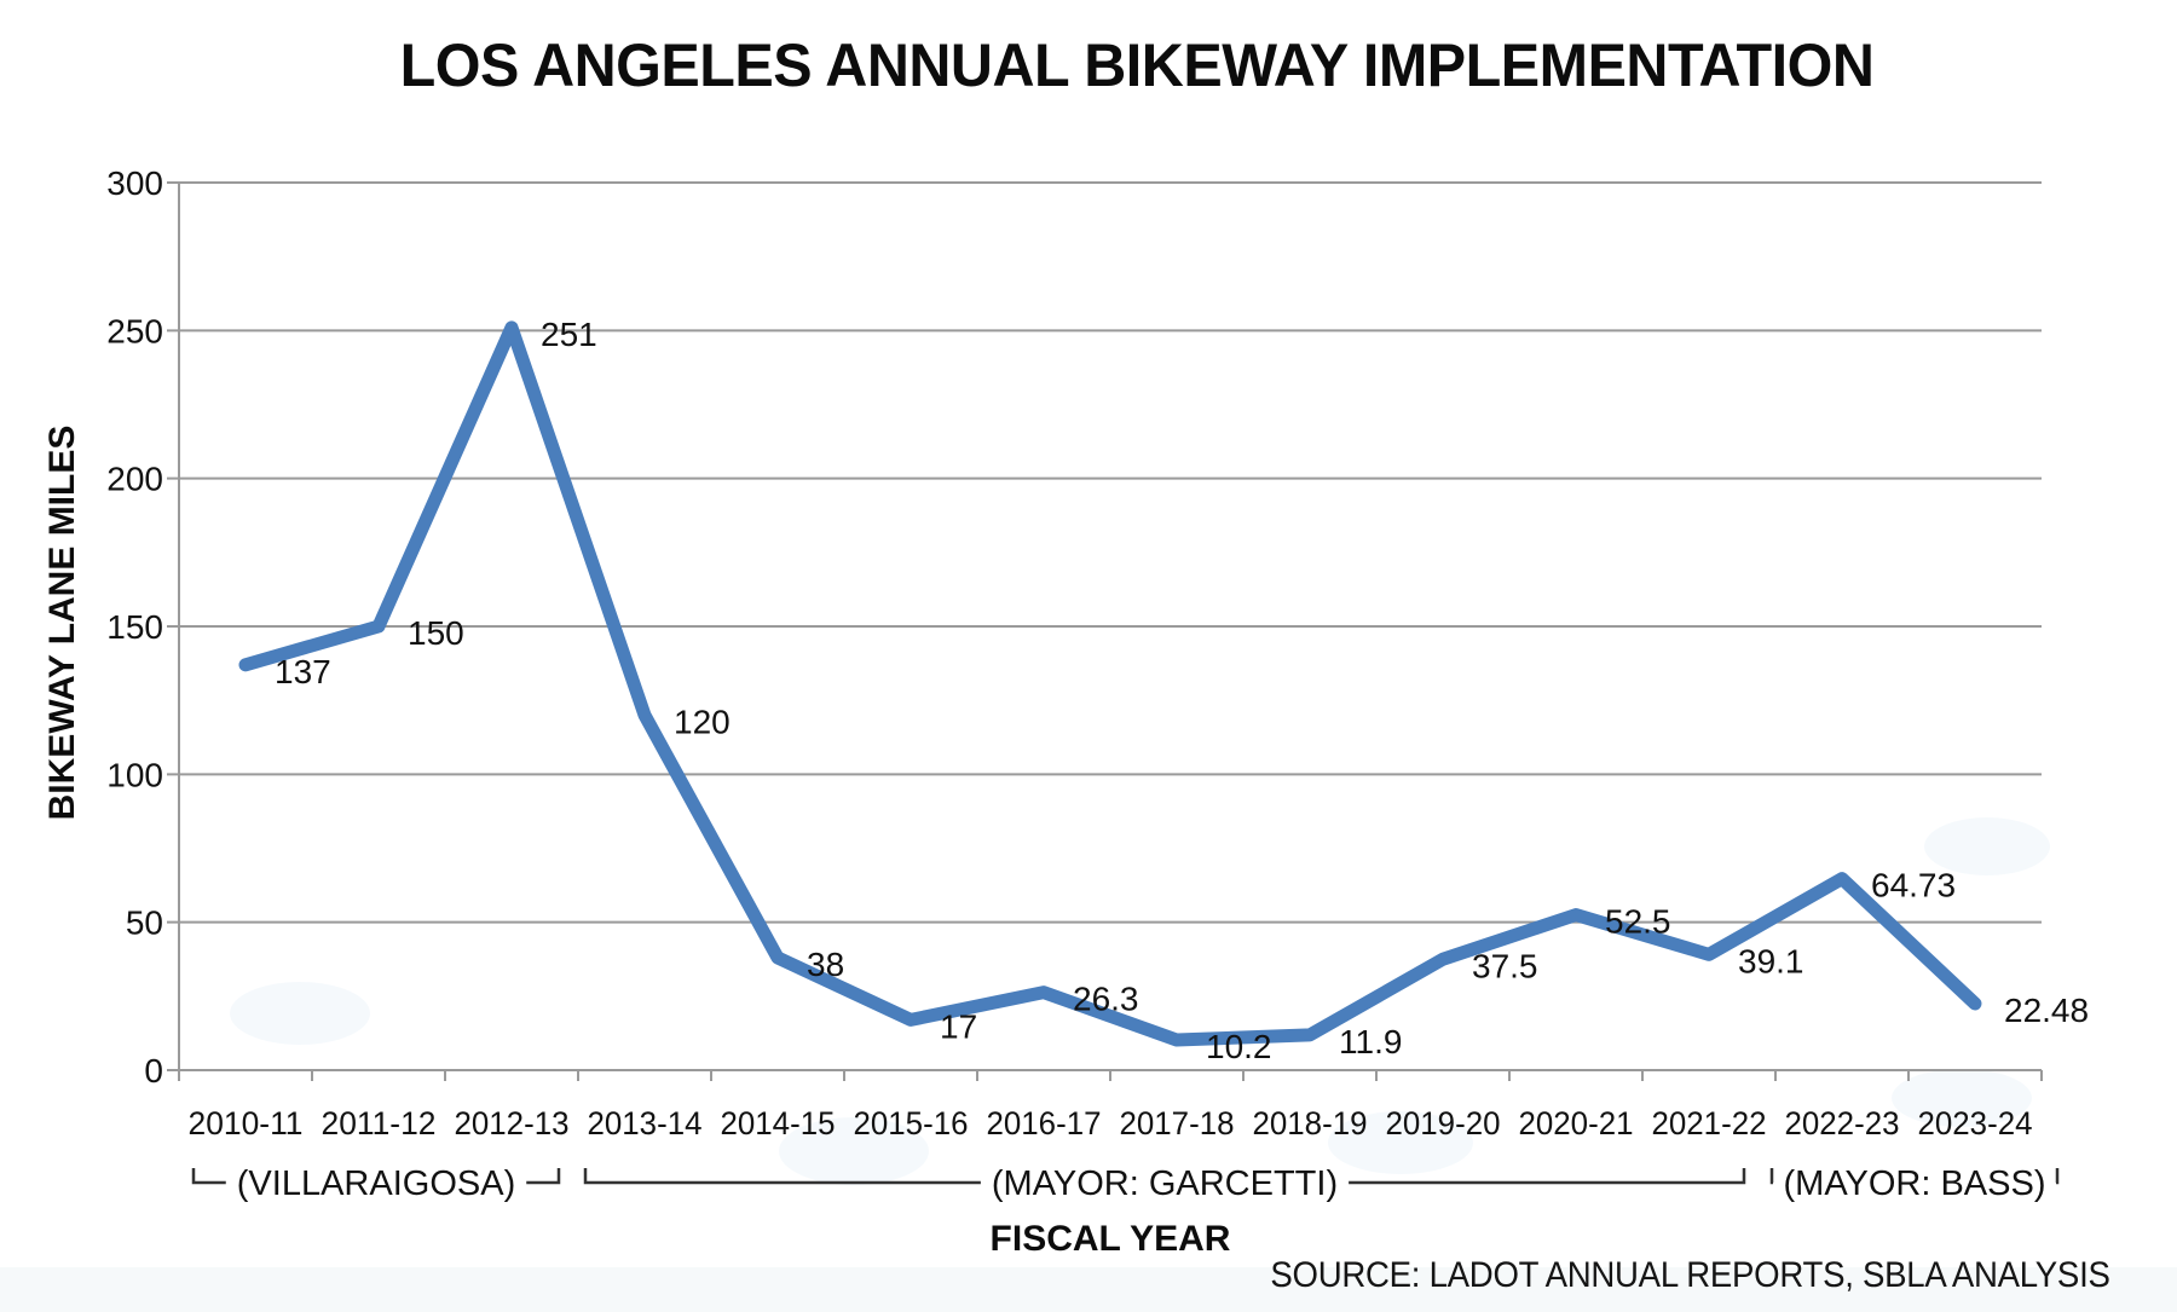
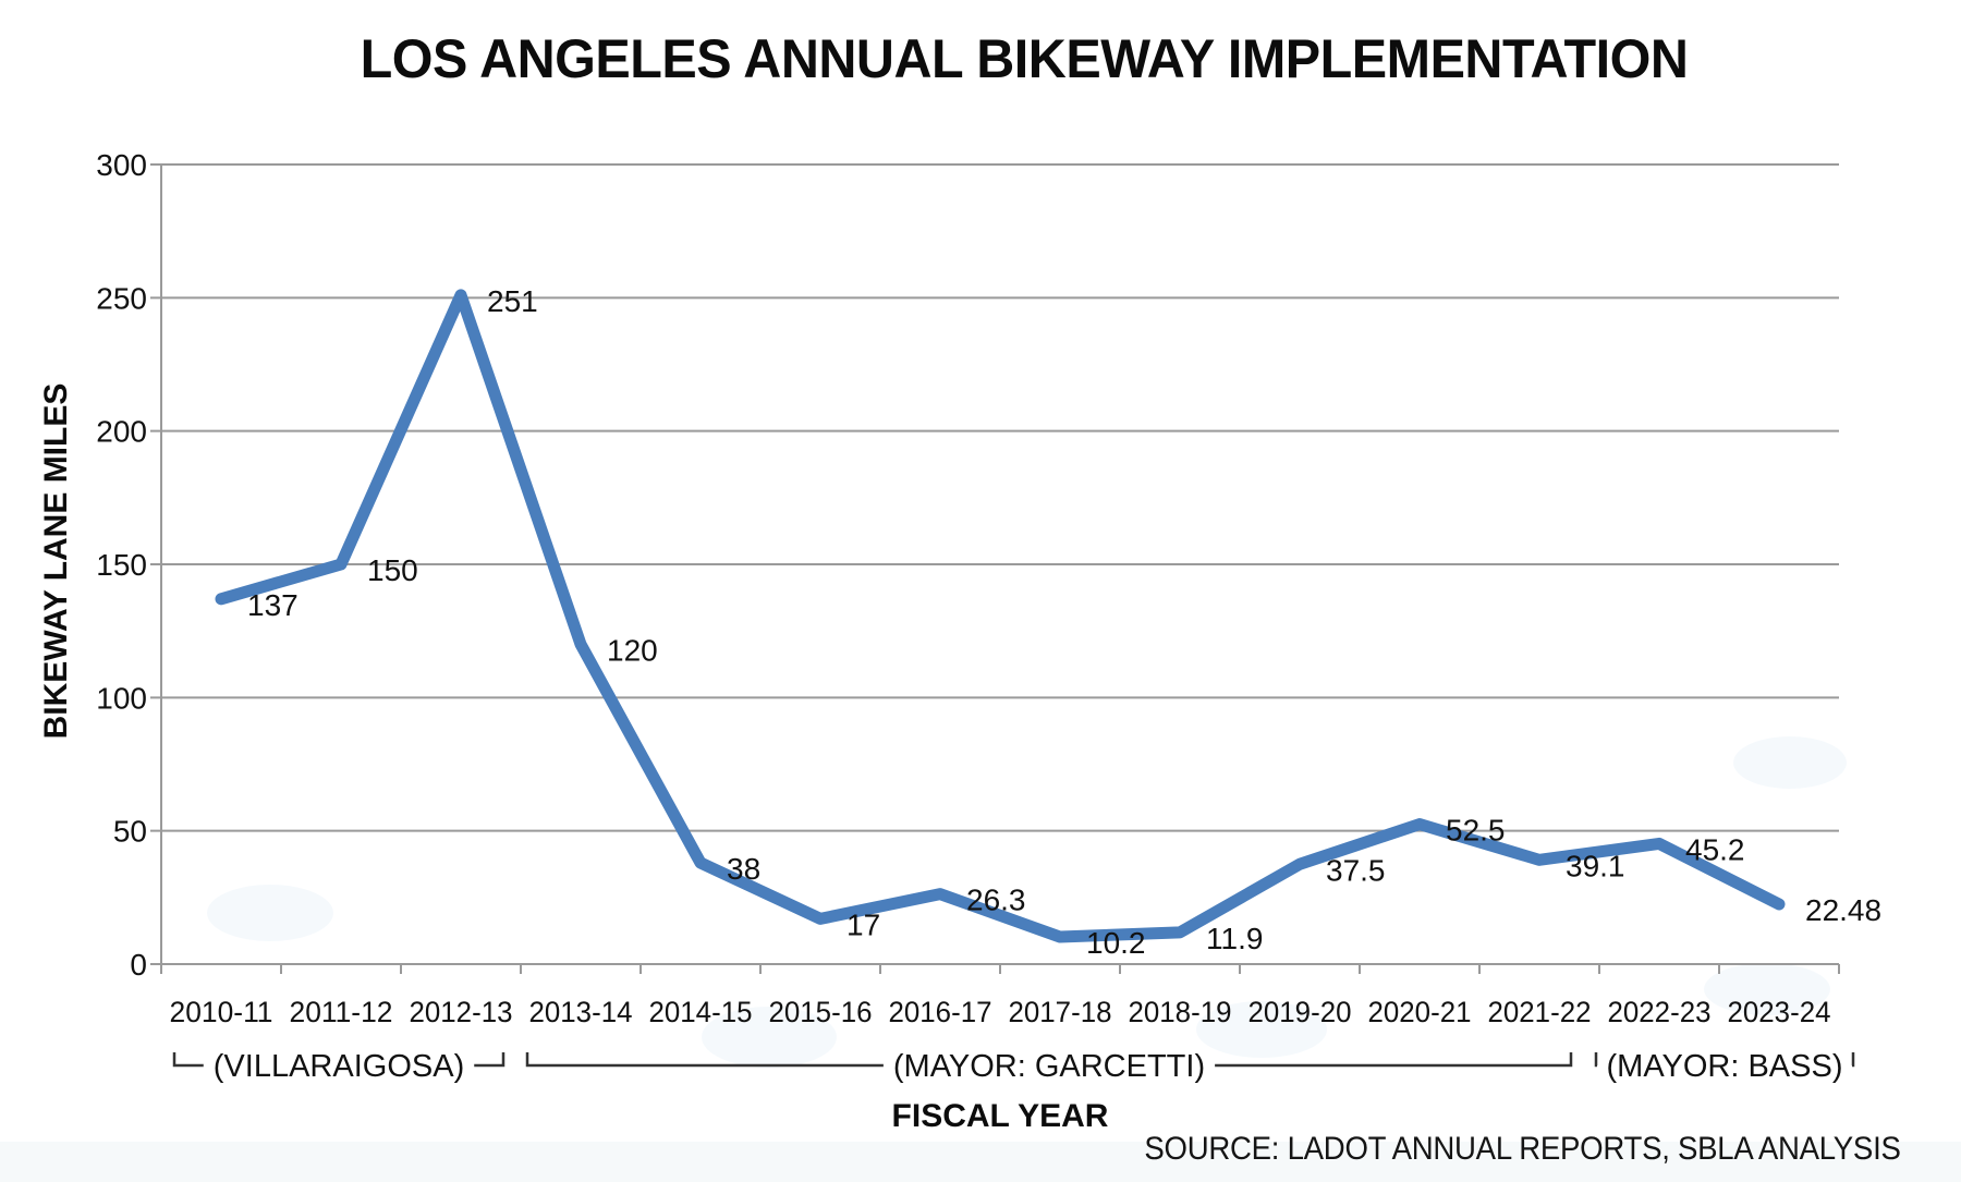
2022-23: 64.73 -> 45.2
